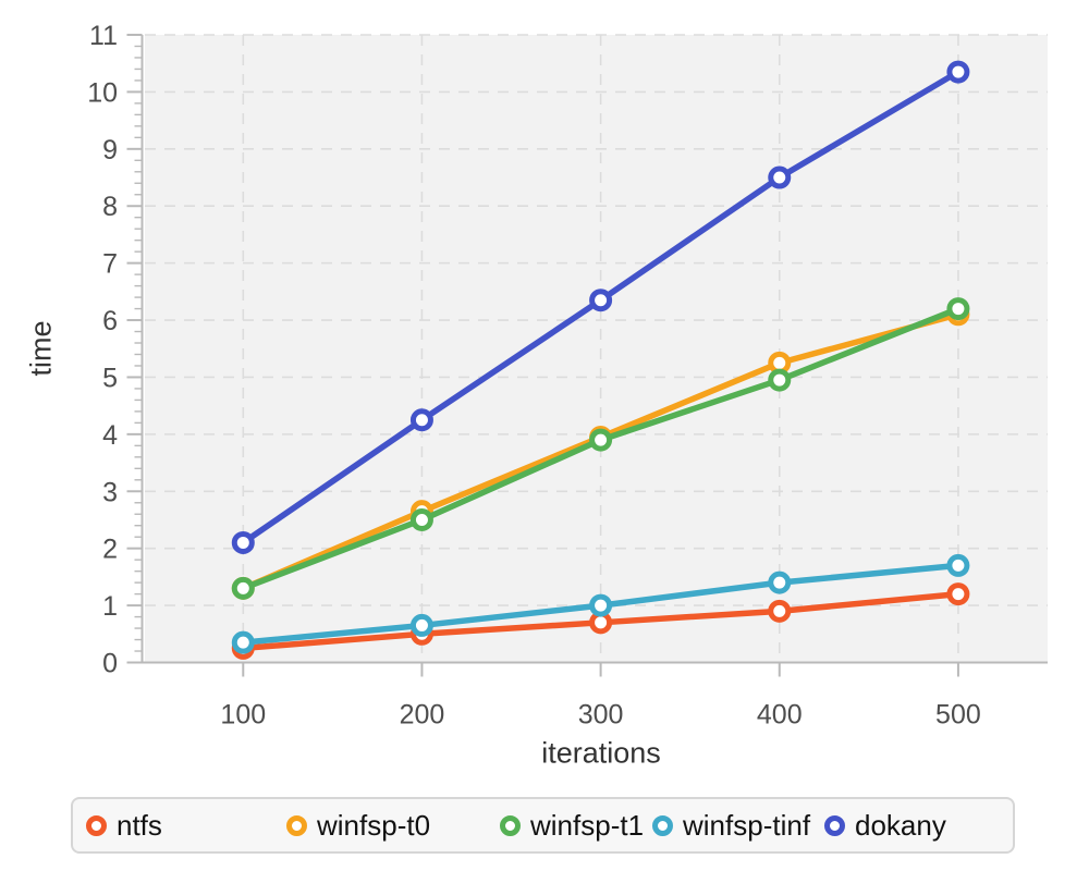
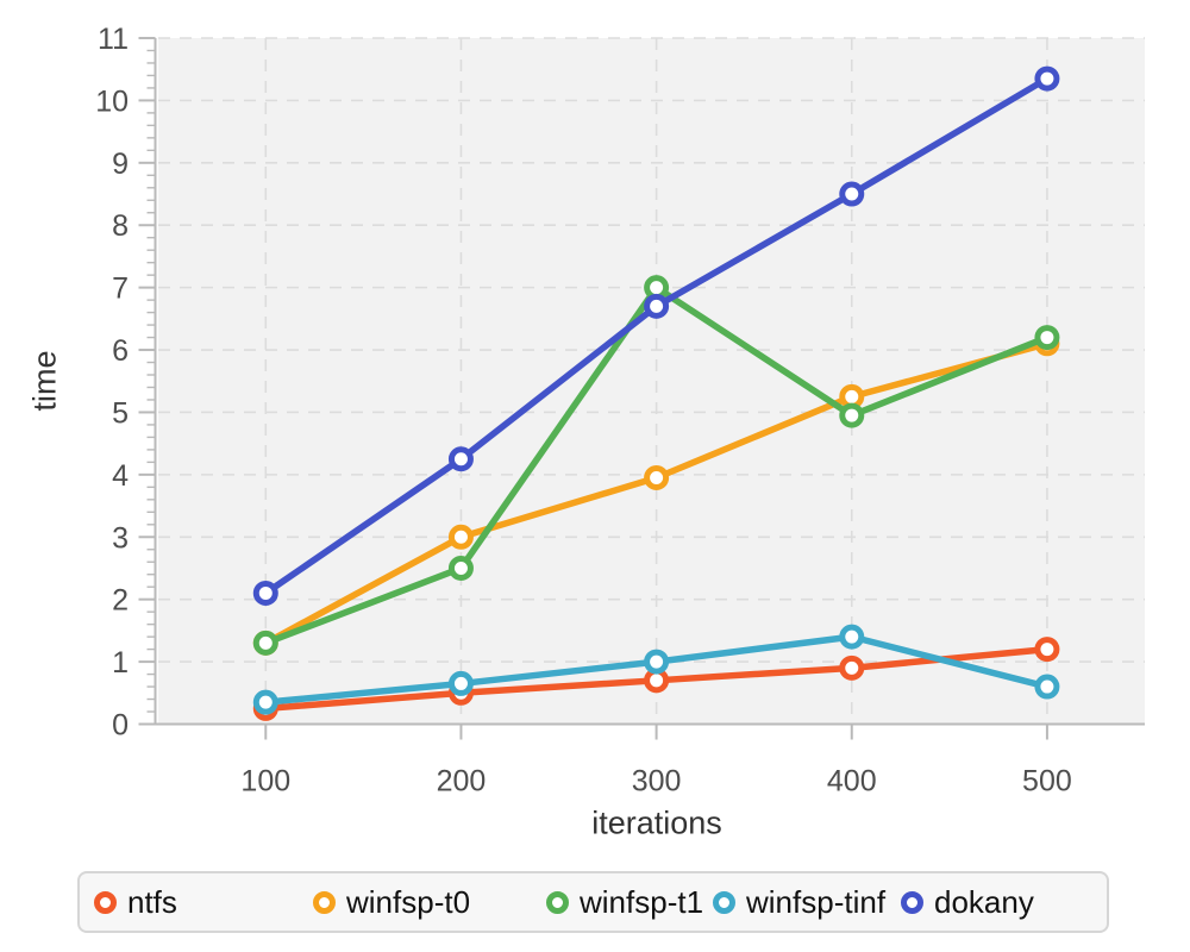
winfsp-t0/200: 2.6 -> 3.0
winfsp-t1/300: 3.9 -> 7.0
dokany/300: 6.3 -> 6.7
winfsp-tinf/500: 1.7 -> 0.6
